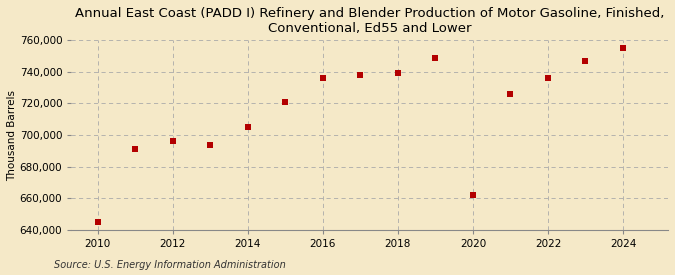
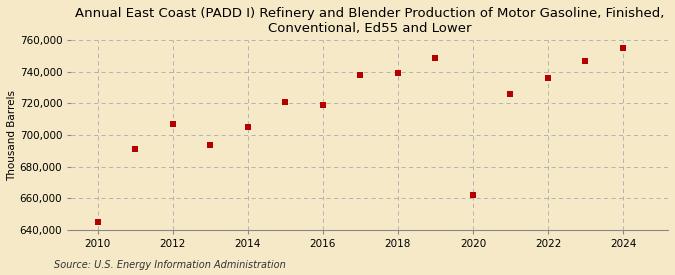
2012: 696,000 -> 707,000
2016: 736,000 -> 719,000
